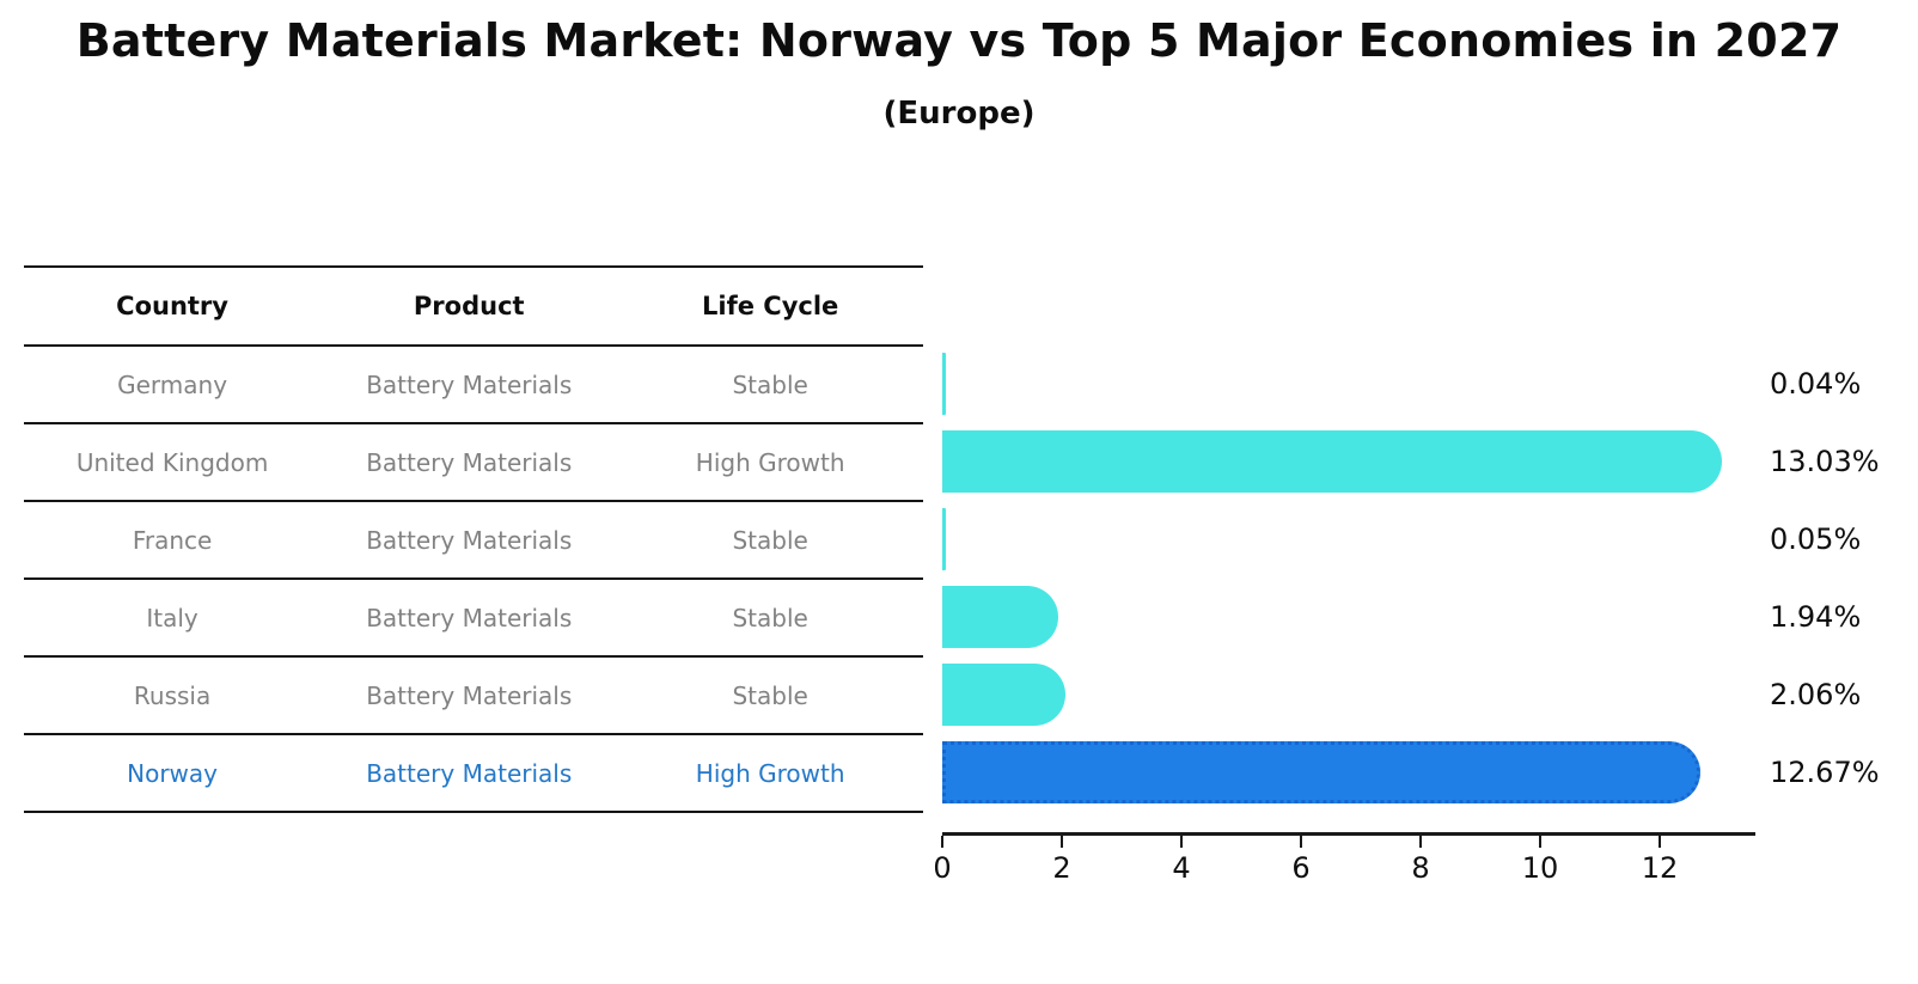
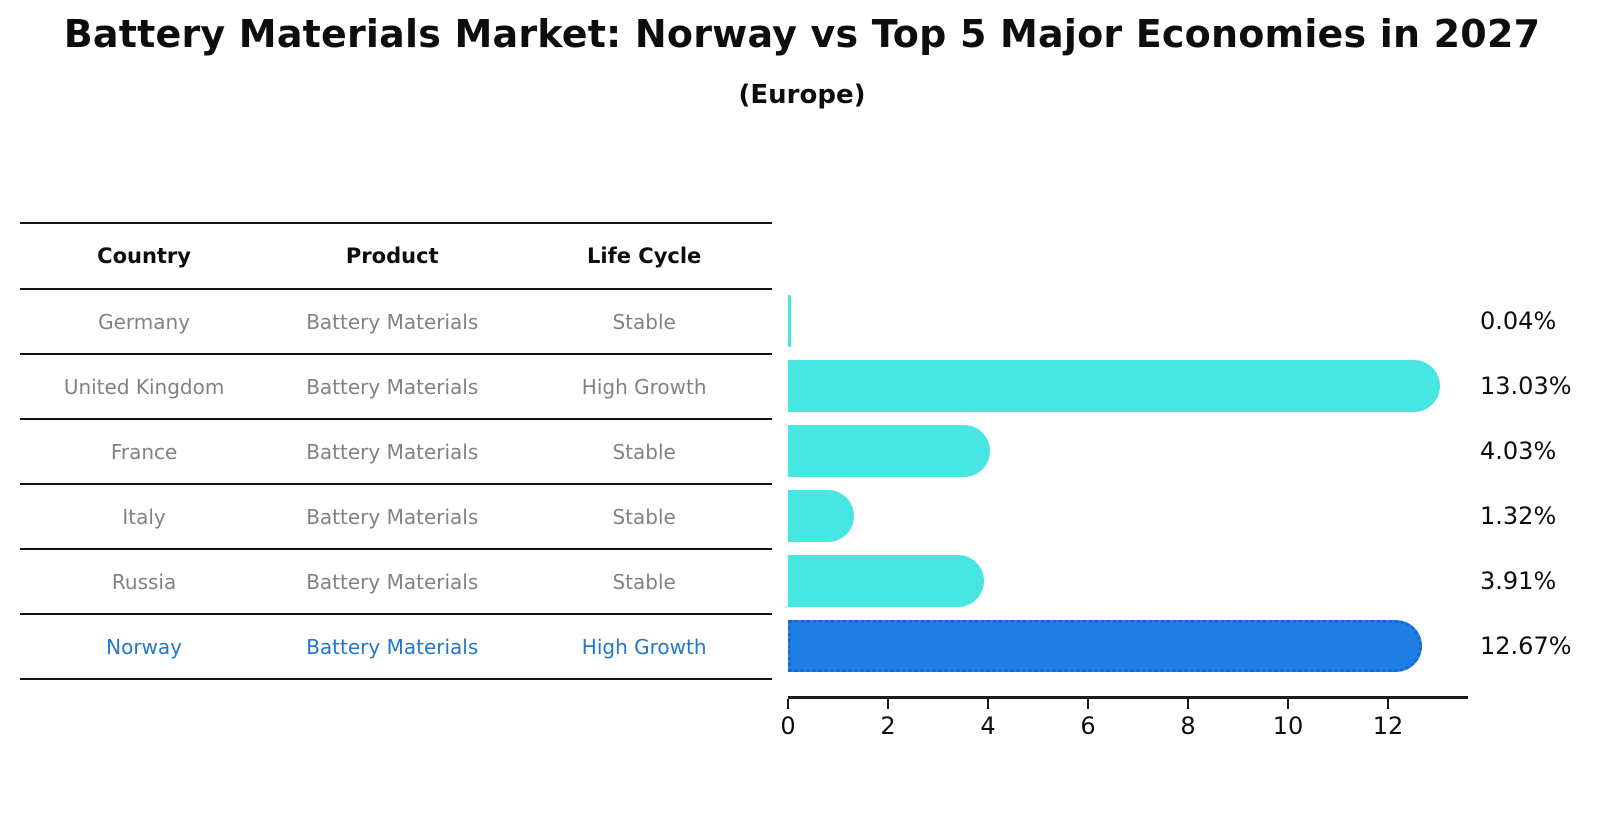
France: 0.05% -> 4.03%
Italy: 1.94% -> 1.32%
Russia: 2.06% -> 3.91%
